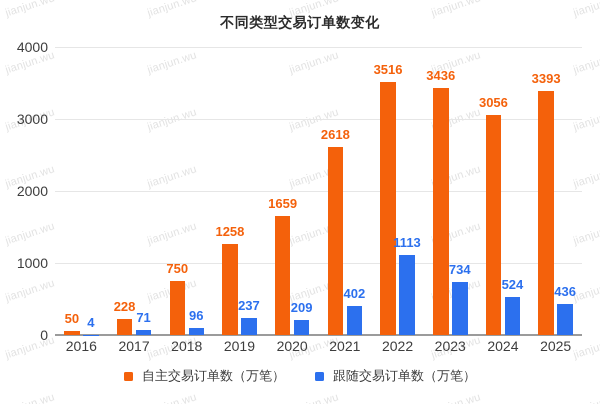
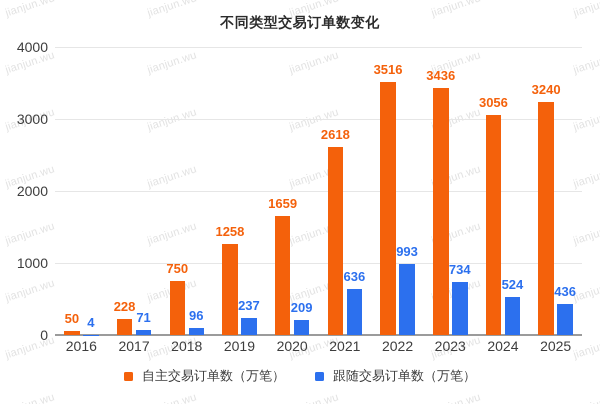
跟随交易订单数（万笔）/2021: 402 -> 636
跟随交易订单数（万笔）/2022: 1113 -> 993
自主交易订单数（万笔）/2025: 3393 -> 3240
